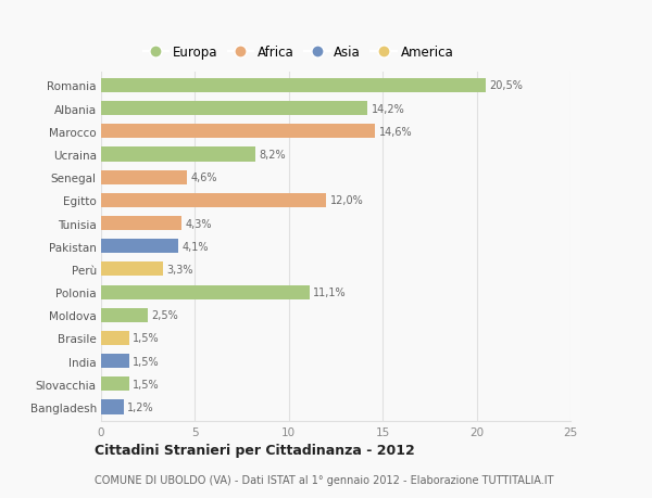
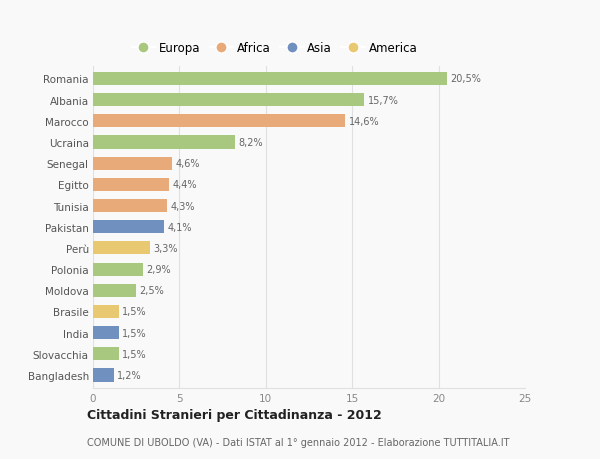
Albania: 14,2% -> 15,7%
Egitto: 12,0% -> 4,4%
Polonia: 11,1% -> 2,9%
